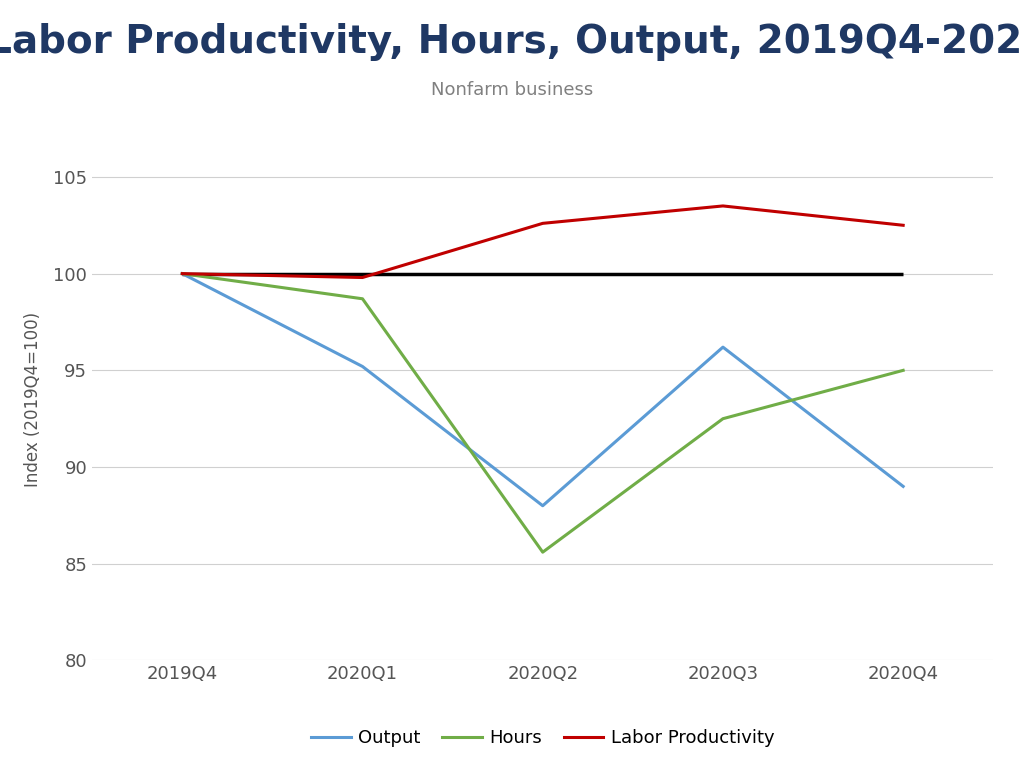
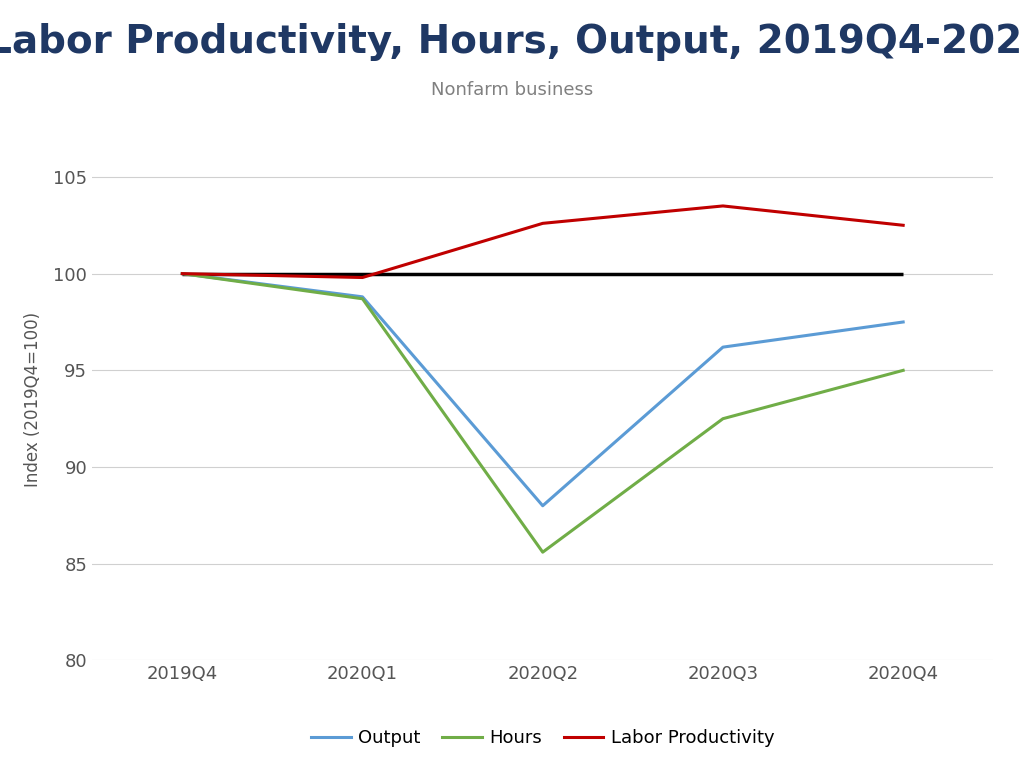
Output/2020Q1: 95.2 -> 98.8
Output/2020Q4: 89.0 -> 97.5
